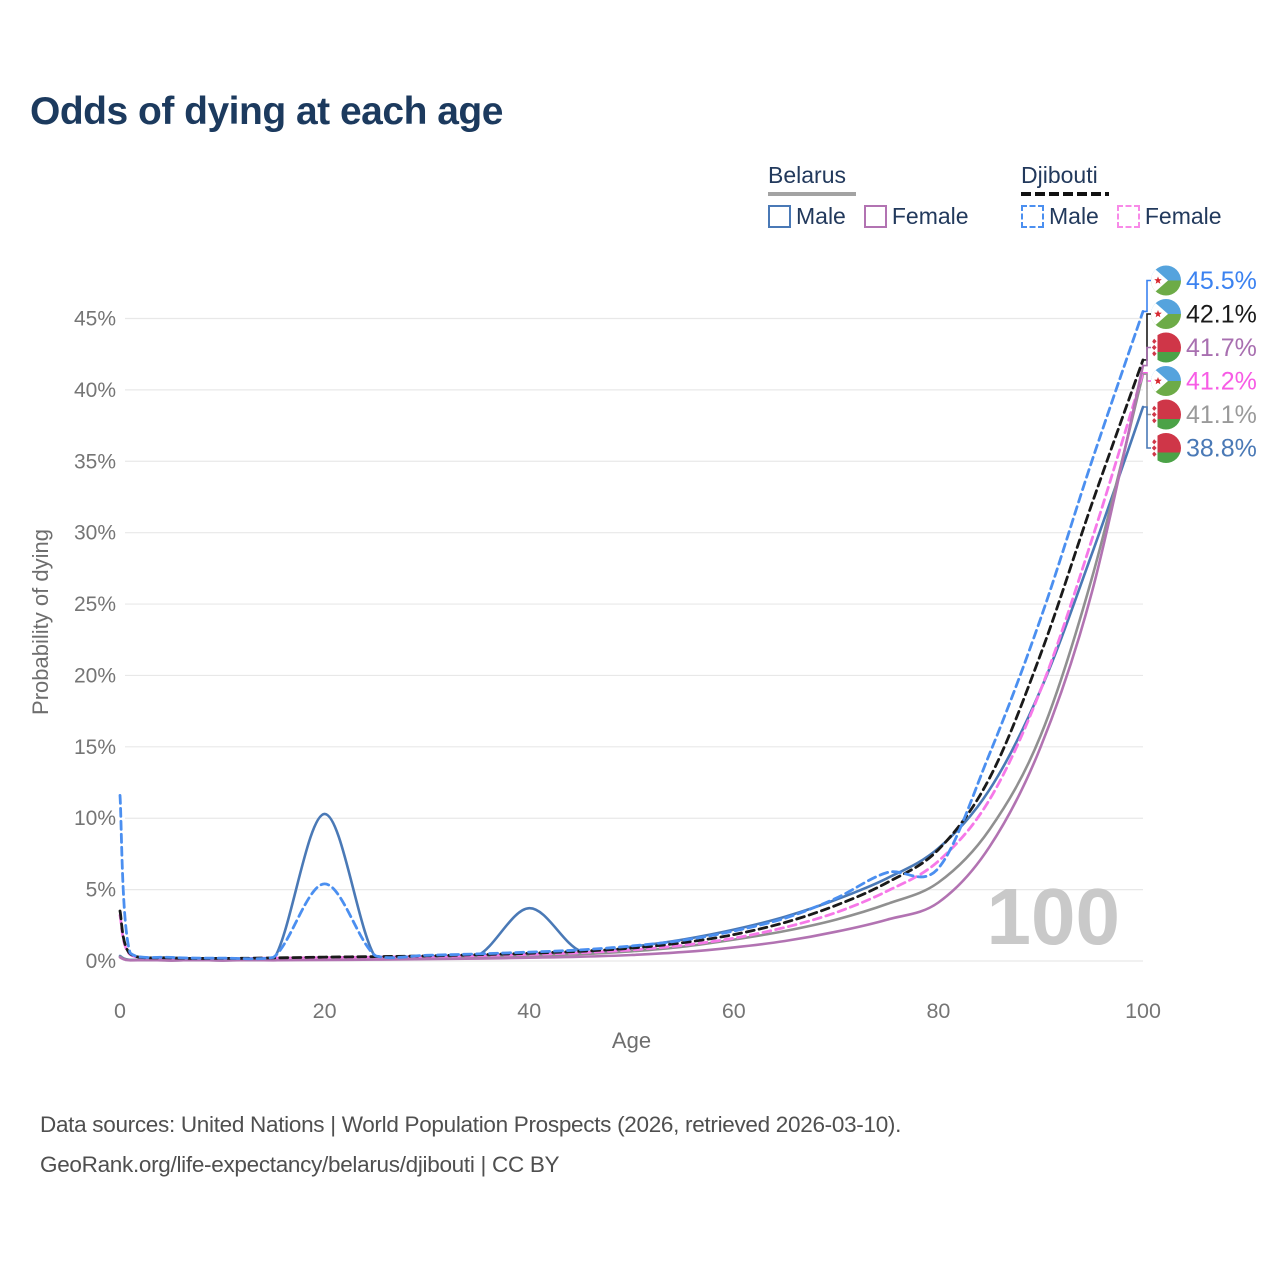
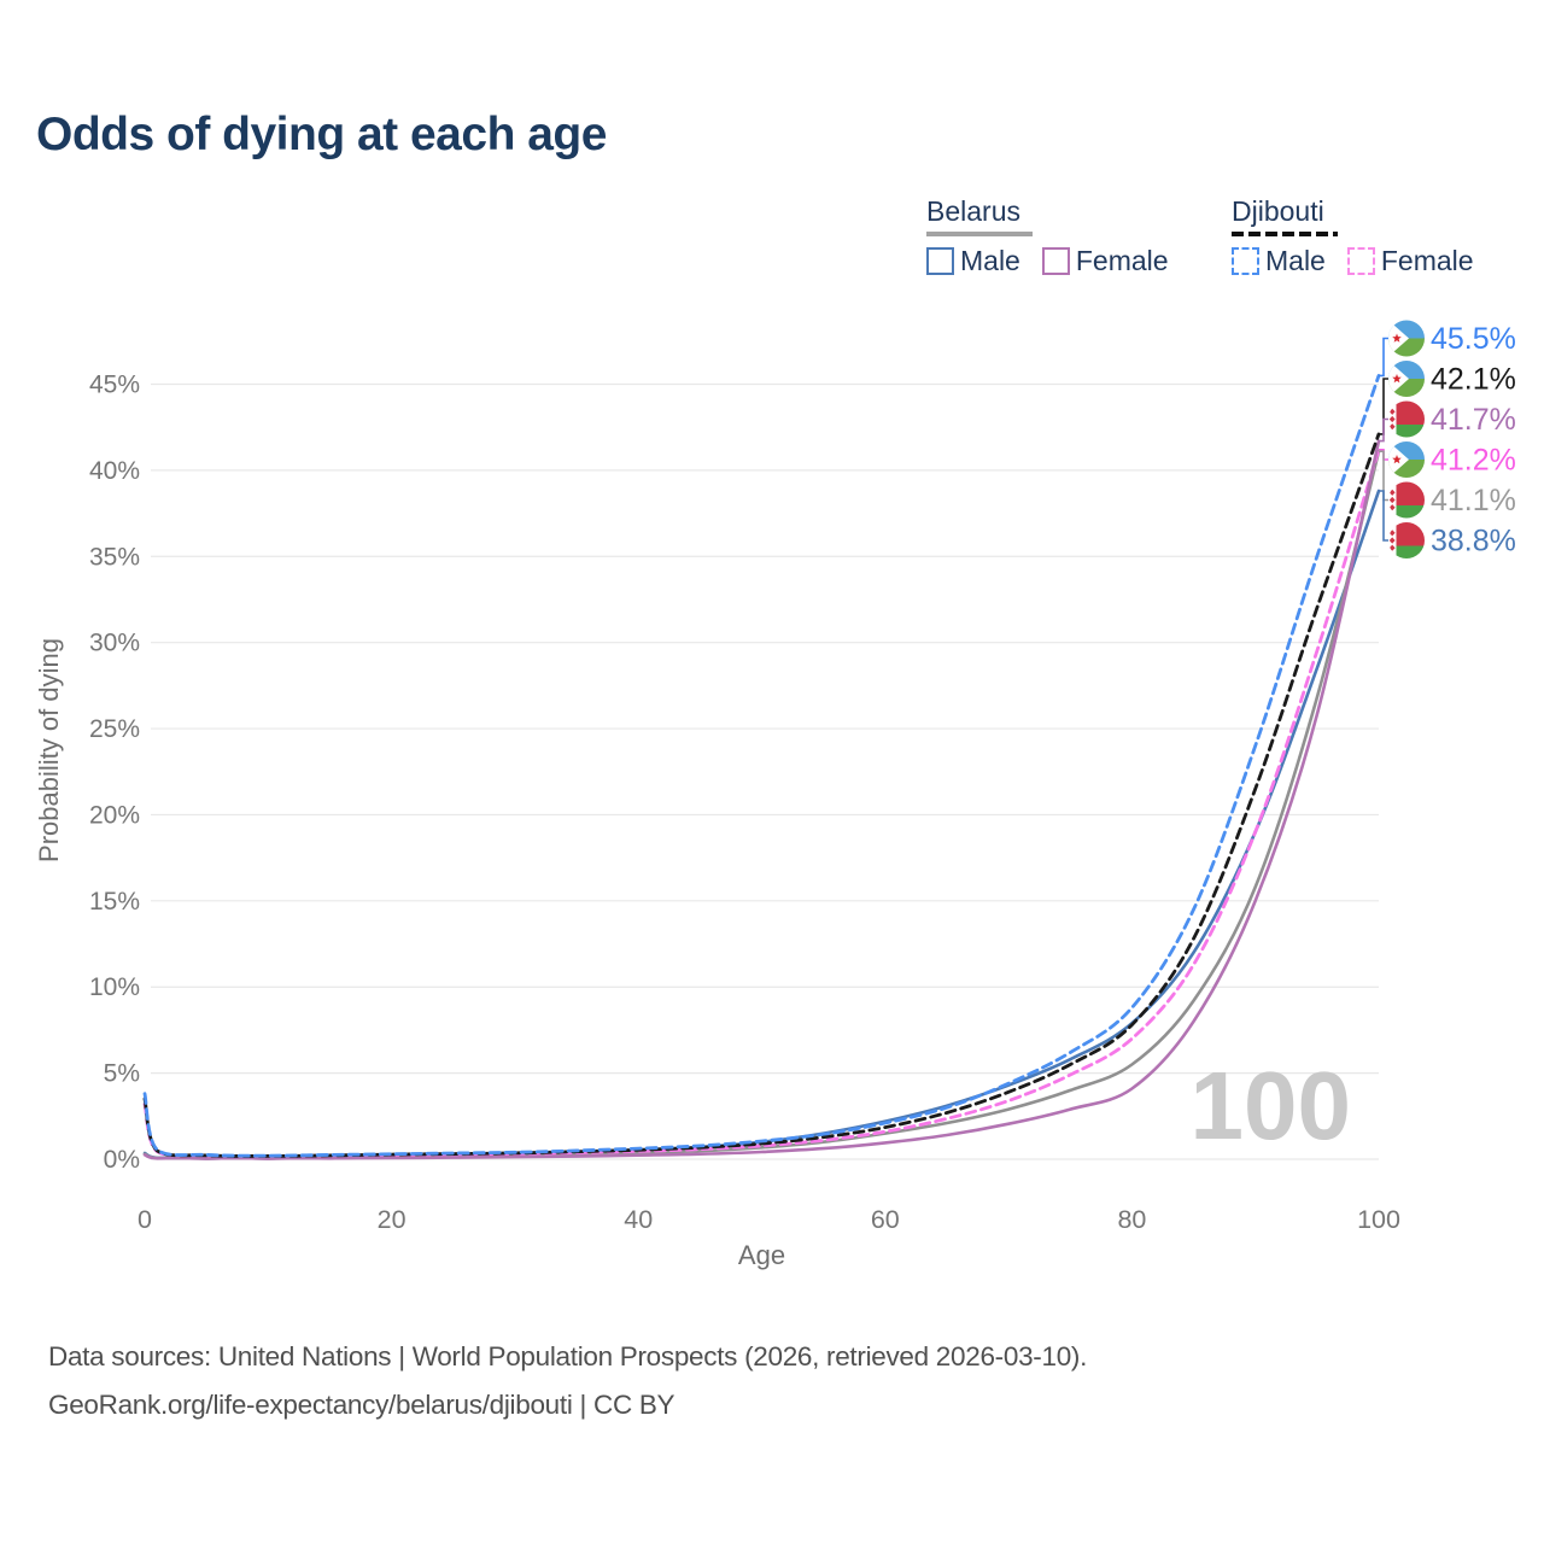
Djibouti Male/0: 11.6% -> 3.8%
Djibouti Male/20: 5.4% -> 0.3%
Belarus Male/20: 10.3% -> 0.2%
Belarus Male/40: 3.7% -> 0.5%
Djibouti Male/80: 6.5% -> 8.8%
